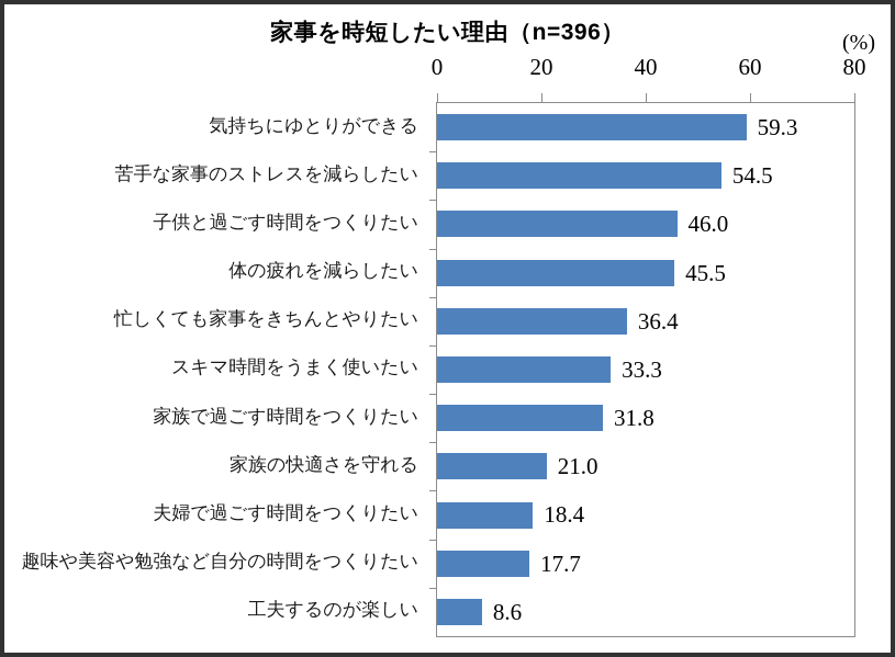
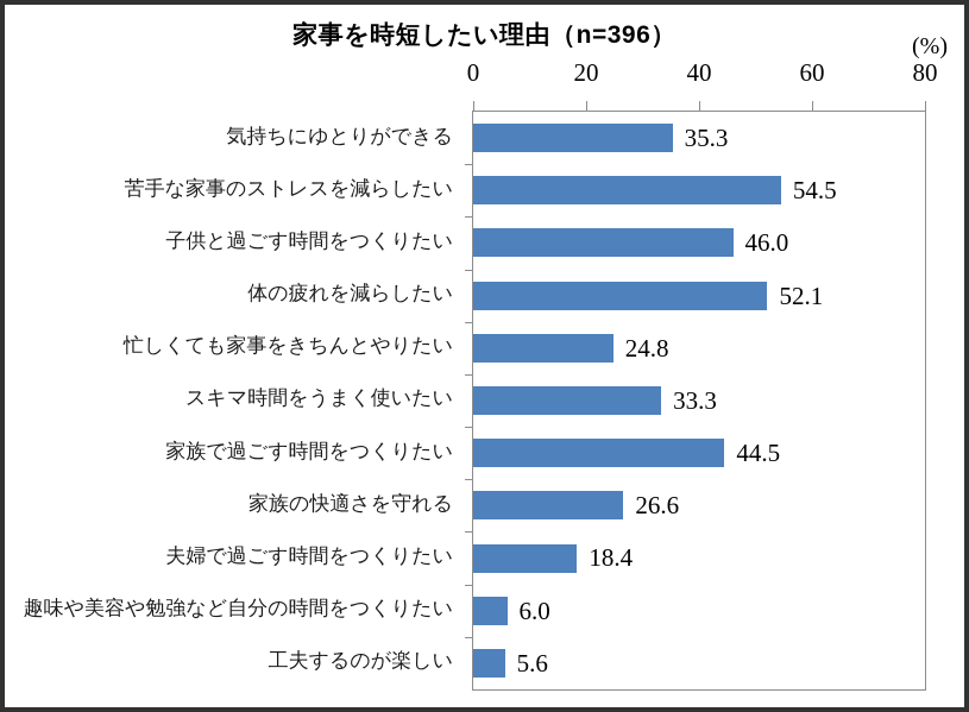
気持ちにゆとりができる: 59.3 -> 35.3
体の疲れを減らしたい: 45.5 -> 52.1
忙しくても家事をきちんとやりたい: 36.4 -> 24.8
家族で過ごす時間をつくりたい: 31.8 -> 44.5
家族の快適さを守れる: 21.0 -> 26.6
趣味や美容や勉強など自分の時間をつくりたい: 17.7 -> 6.0
工夫するのが楽しい: 8.6 -> 5.6
